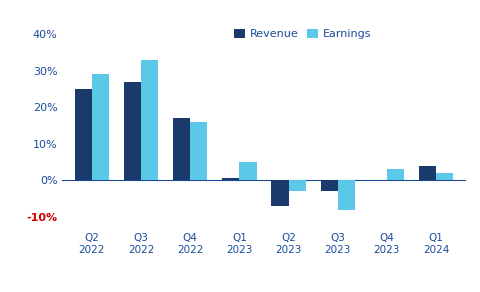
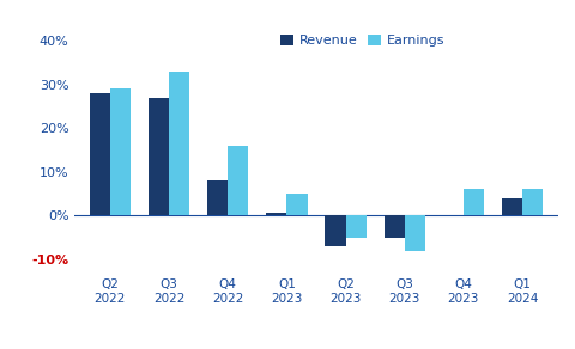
Revenue/Q2 2022: 25.0% -> 28.0%
Revenue/Q4 2022: 17.0% -> 8.0%
Earnings/Q2 2023: -3% -> -5%
Revenue/Q3 2023: -3.0% -> -5.0%
Earnings/Q4 2023: 3% -> 6%
Earnings/Q1 2024: 2% -> 6%
